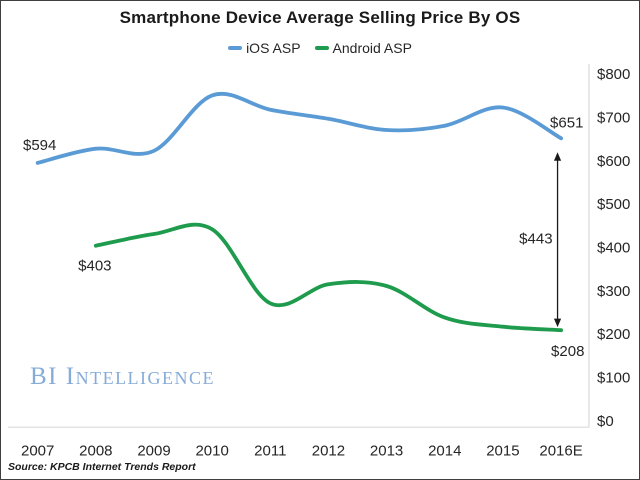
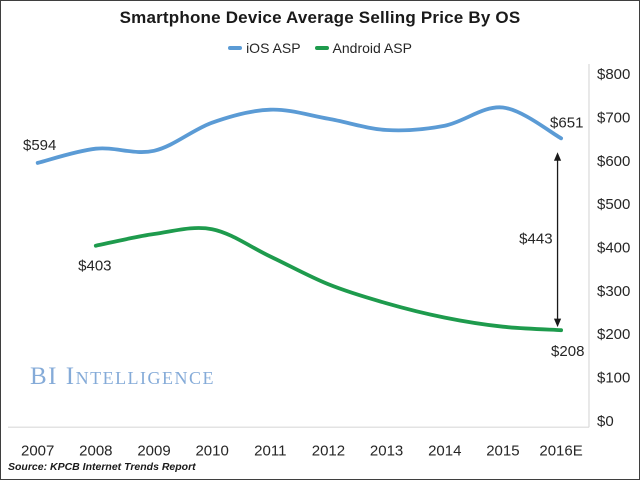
iOS ASP/2010: $750 -> $690
Android ASP/2011: $270 -> $380
Android ASP/2013: $310 -> $270
